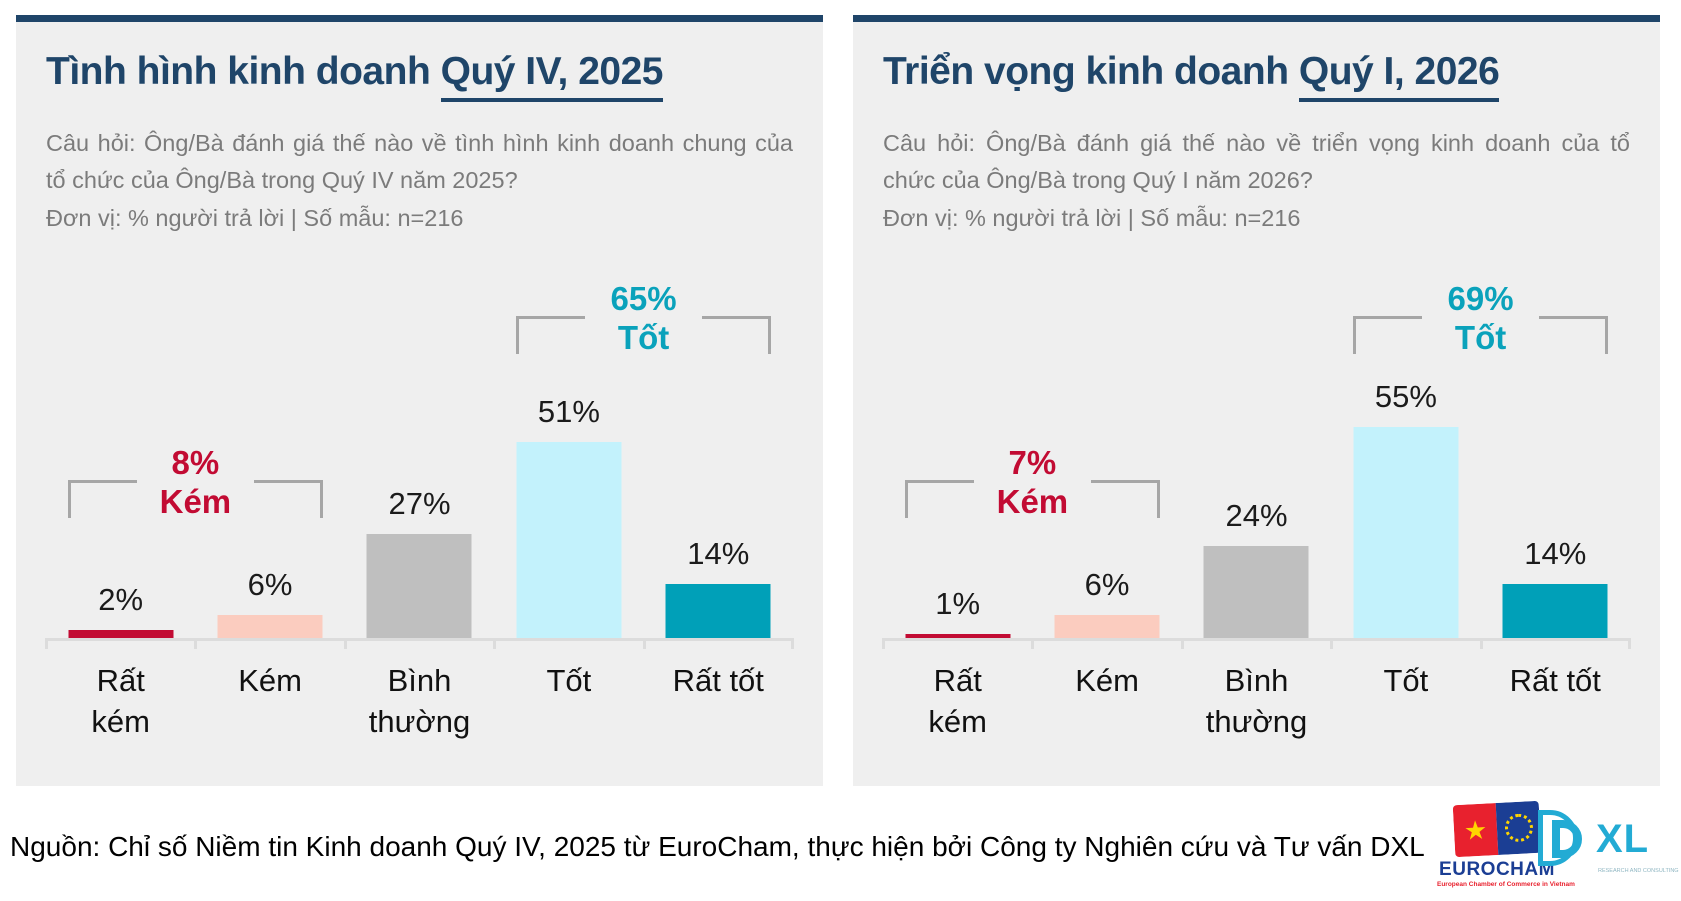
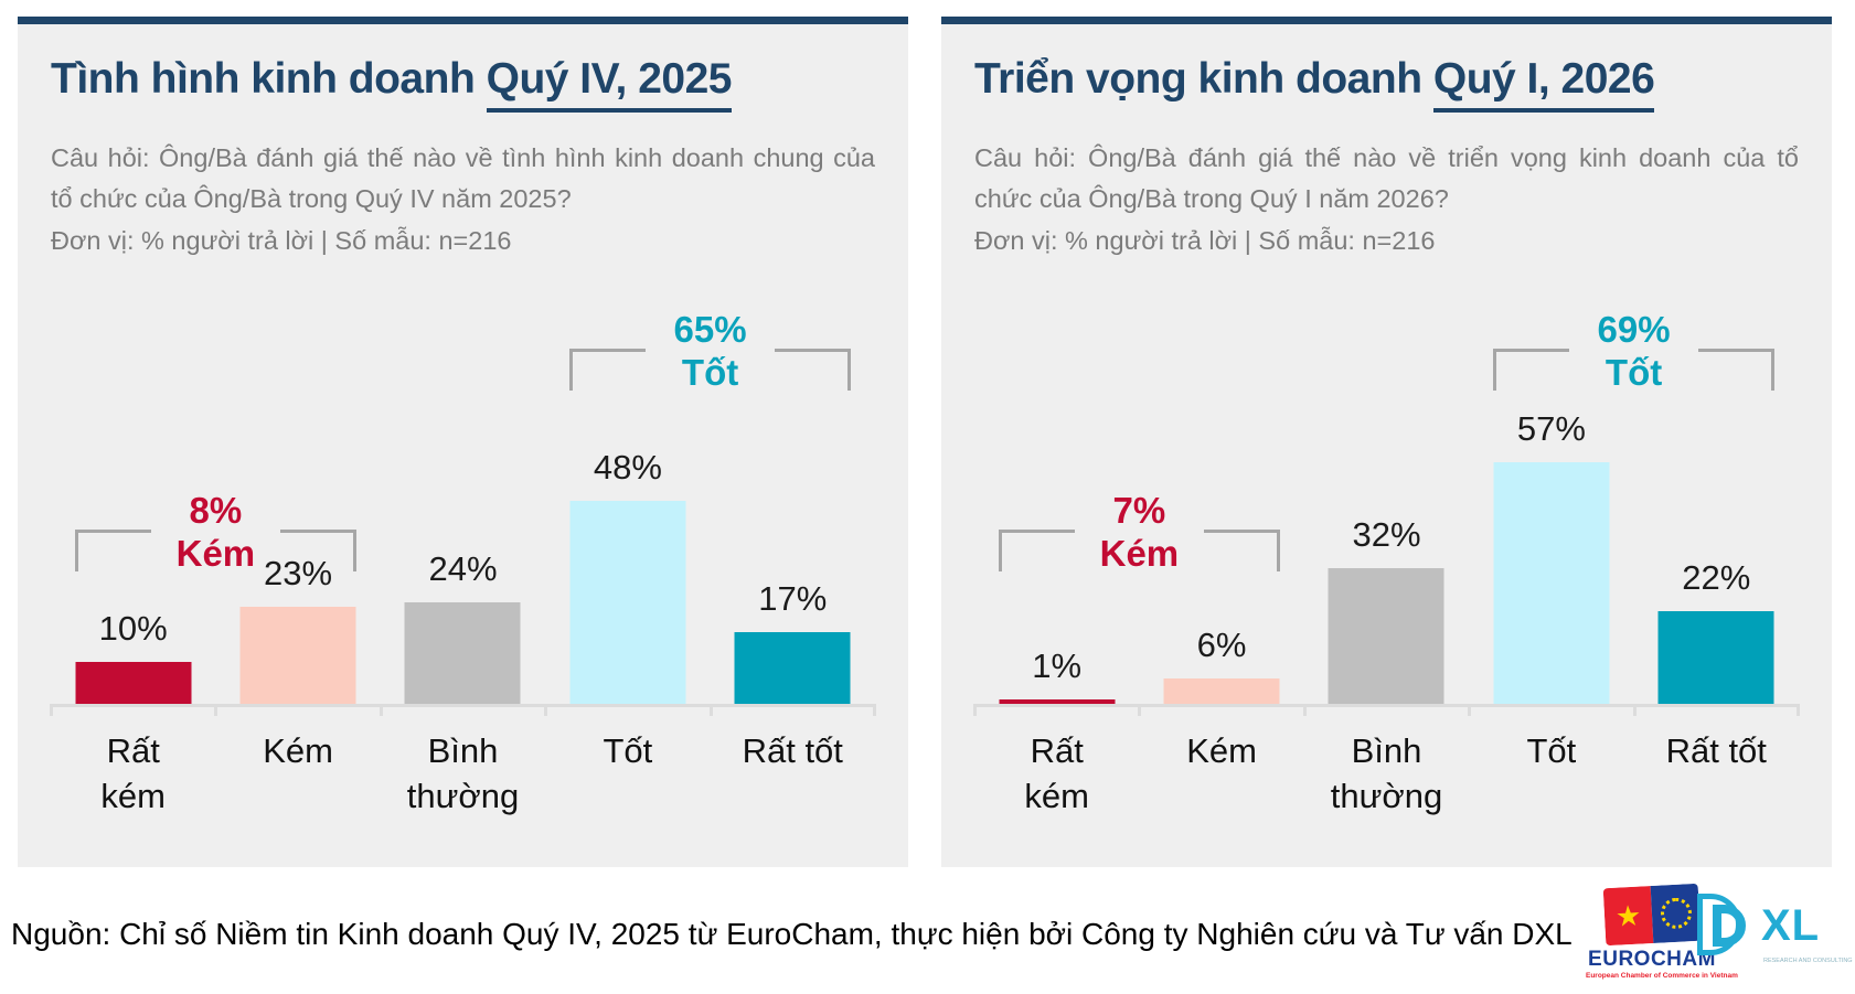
Tình hình kinh doanh Quý IV, 2025/Rất kém: 2% -> 10%
Tình hình kinh doanh Quý IV, 2025/Kém: 6% -> 23%
Tình hình kinh doanh Quý IV, 2025/Bình thường: 27% -> 24%
Tình hình kinh doanh Quý IV, 2025/Tốt: 51% -> 48%
Tình hình kinh doanh Quý IV, 2025/Rất tốt: 14% -> 17%
Triển vọng kinh doanh Quý I, 2026/Bình thường: 24% -> 32%
Triển vọng kinh doanh Quý I, 2026/Tốt: 55% -> 57%
Triển vọng kinh doanh Quý I, 2026/Rất tốt: 14% -> 22%
